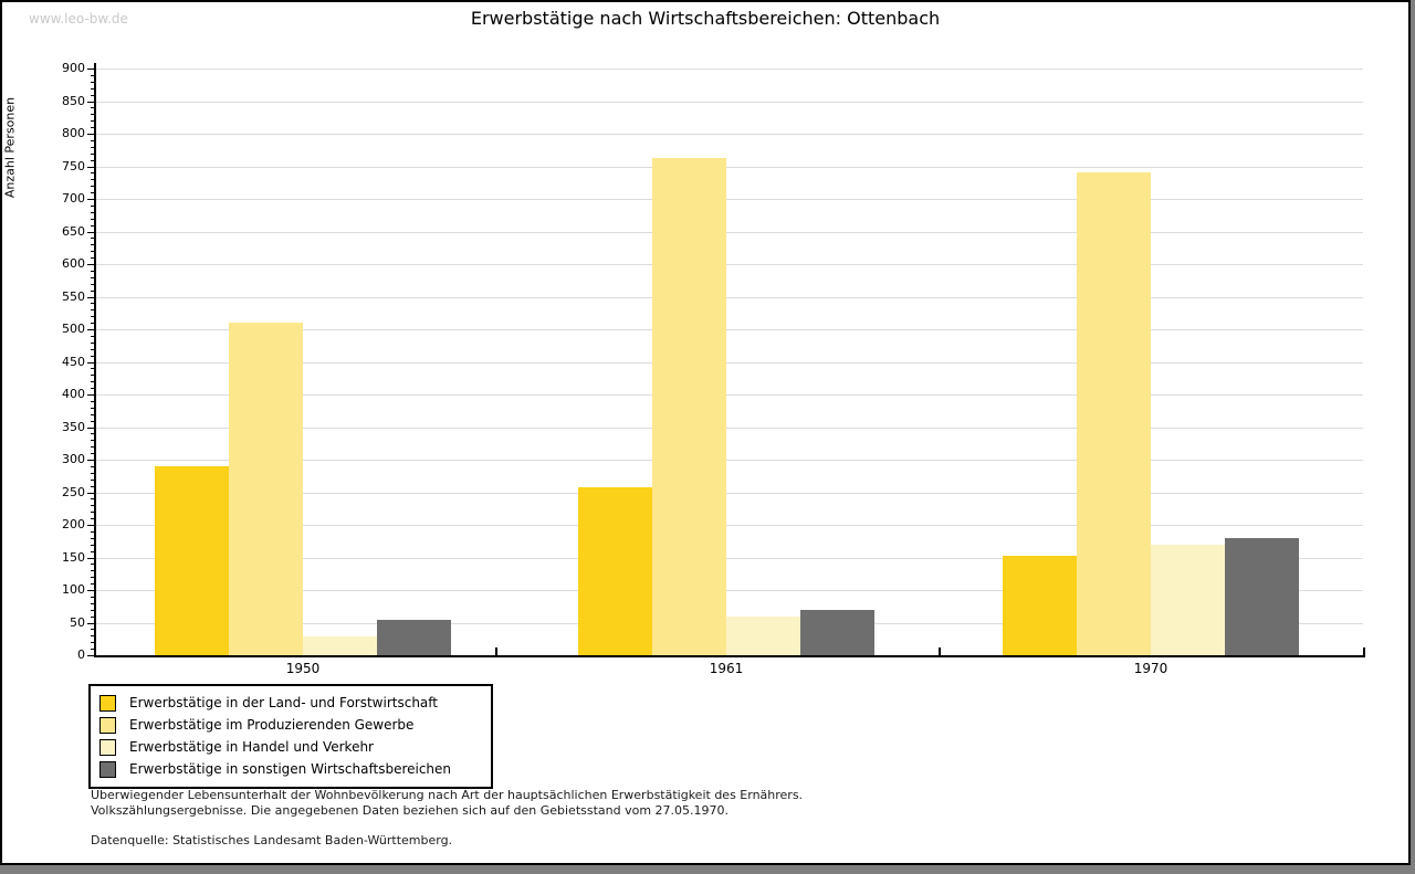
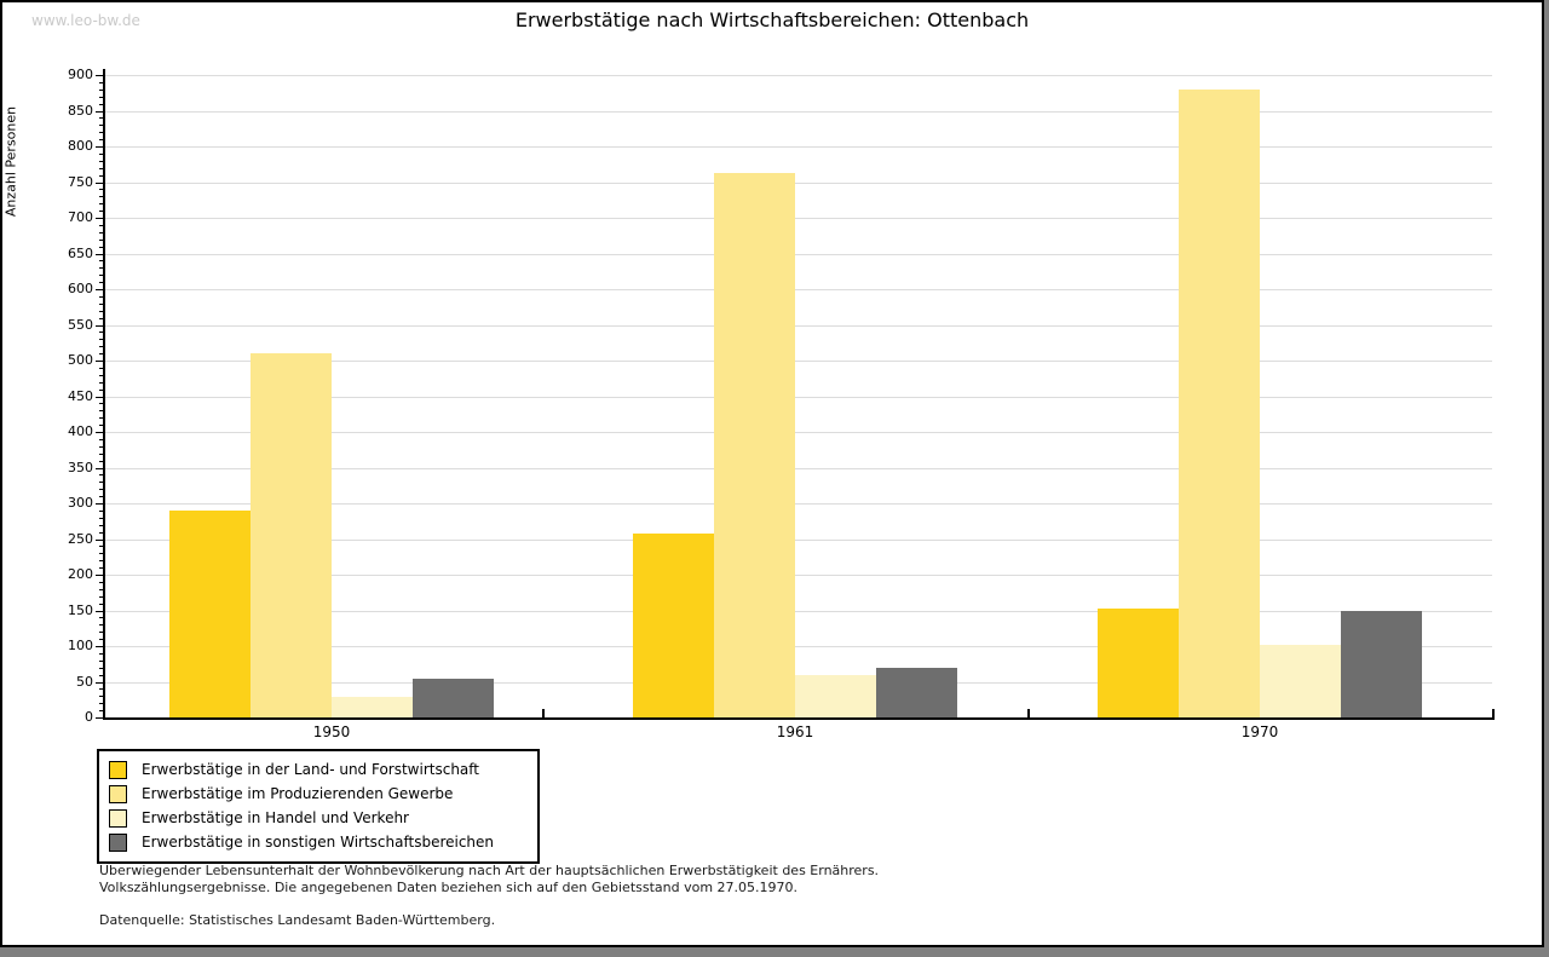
Erwerbstätige im Produzierenden Gewerbe/1970: 740 -> 880
Erwerbstätige in Handel und Verkehr/1970: 170 -> 100
Erwerbstätige in sonstigen Wirtschaftsbereichen/1970: 180 -> 150
